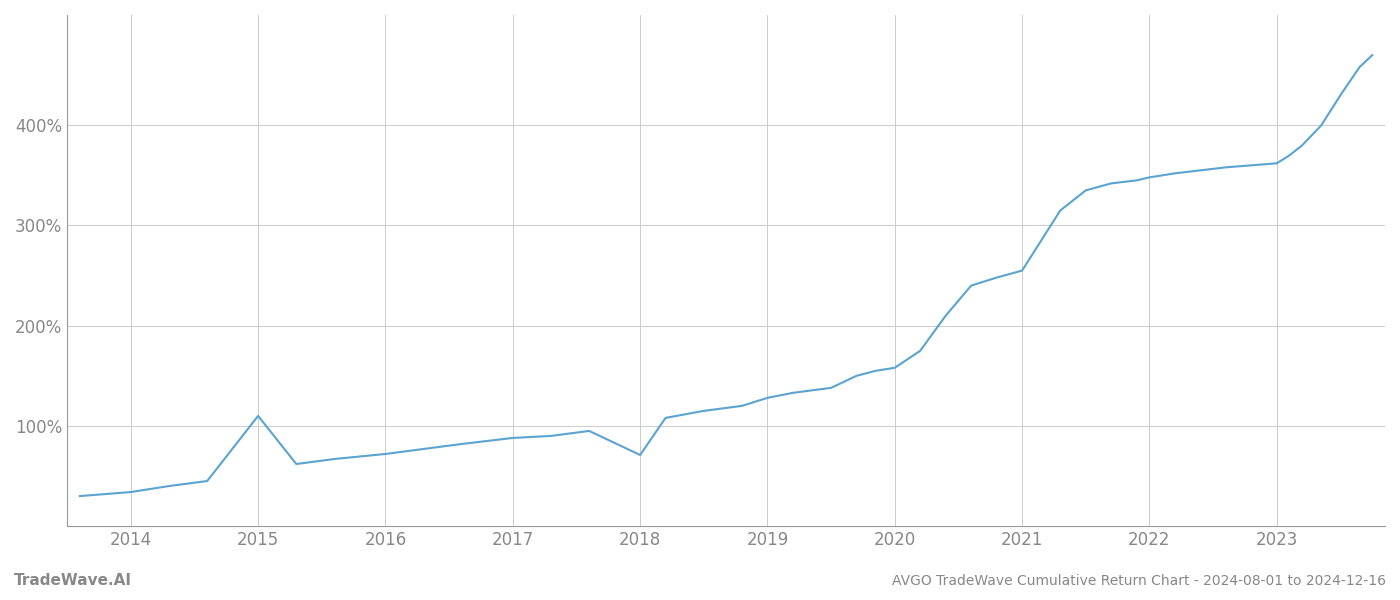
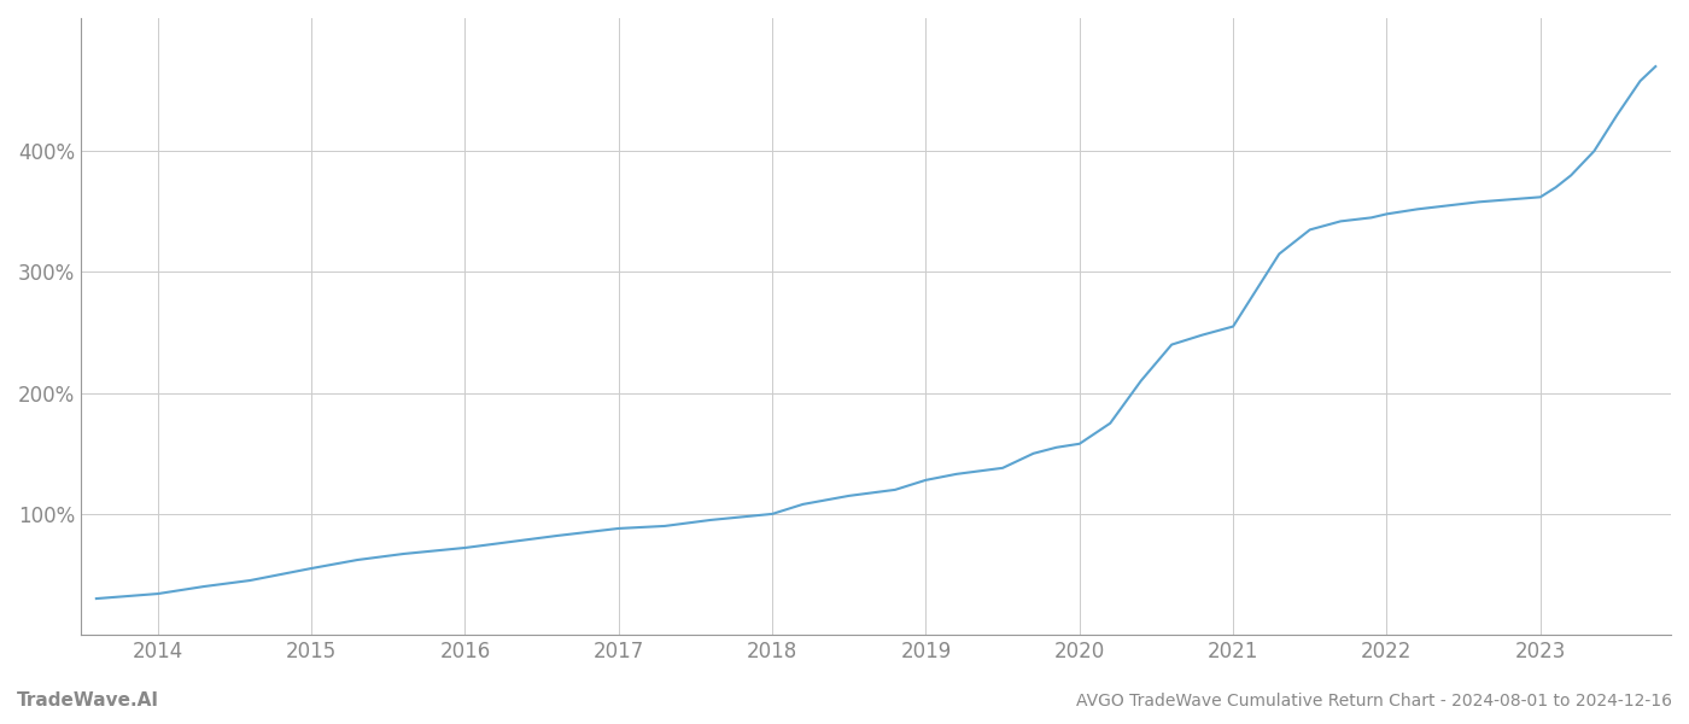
2015: 110% -> 55%
2018: 71% -> 100%
